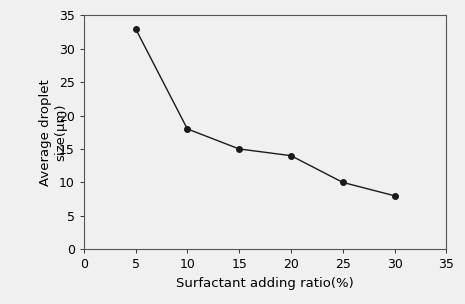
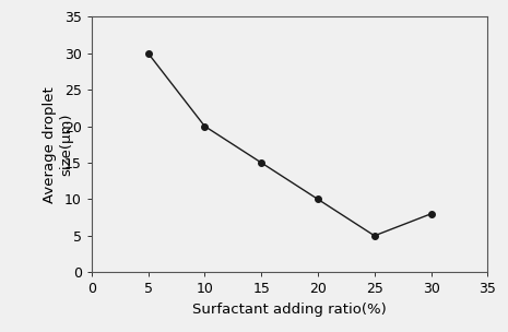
5: 33 -> 30
10: 18 -> 20
20: 14 -> 10
25: 10 -> 5
